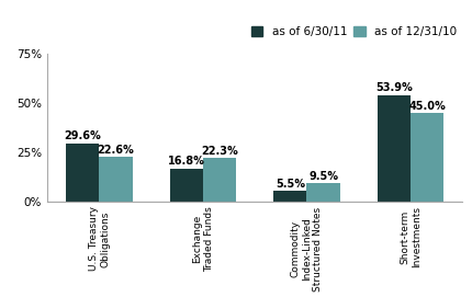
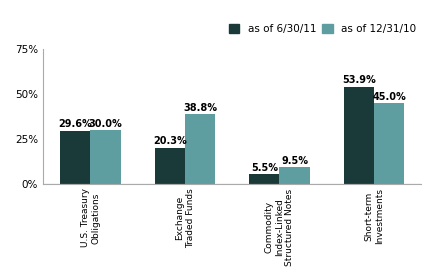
as of 12/31/10/U.S. Treasury Obligations: 22.6% -> 30.0%
as of 6/30/11/Exchange Traded Funds: 16.8% -> 20.3%
as of 12/31/10/Exchange Traded Funds: 22.3% -> 38.8%
